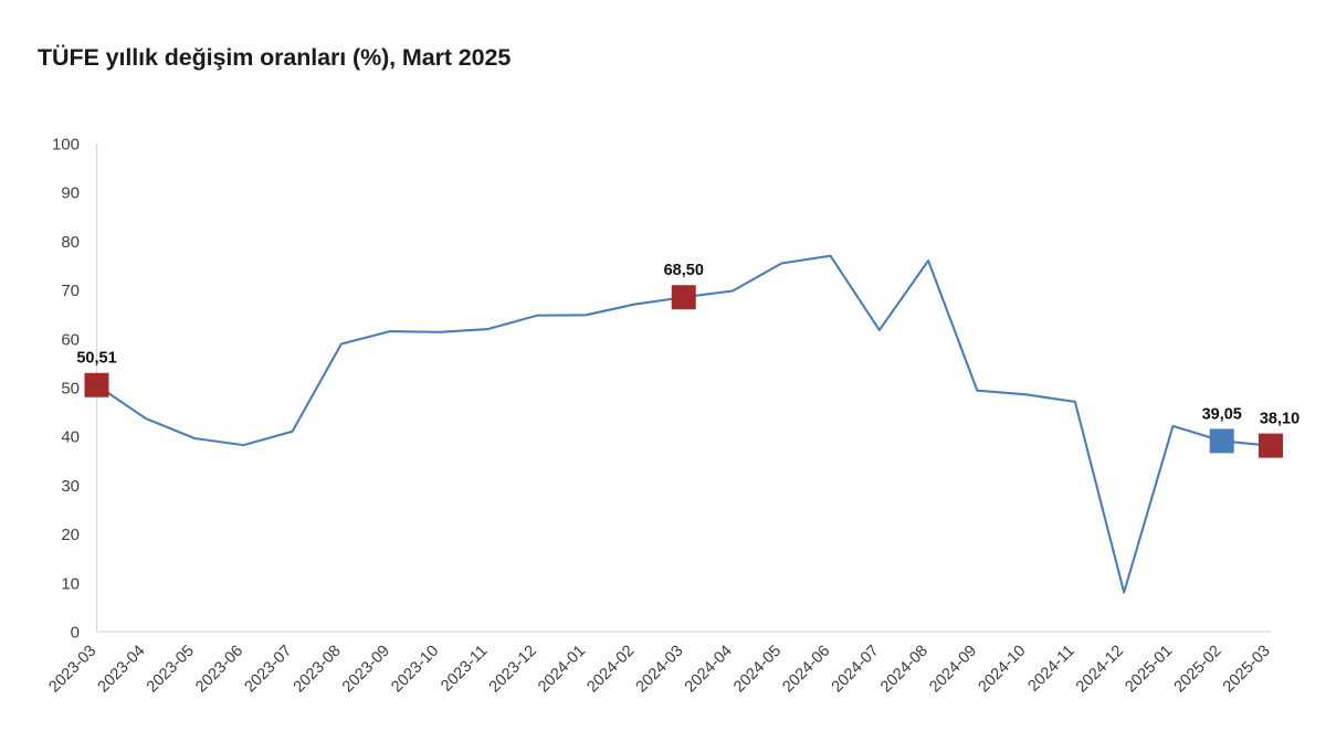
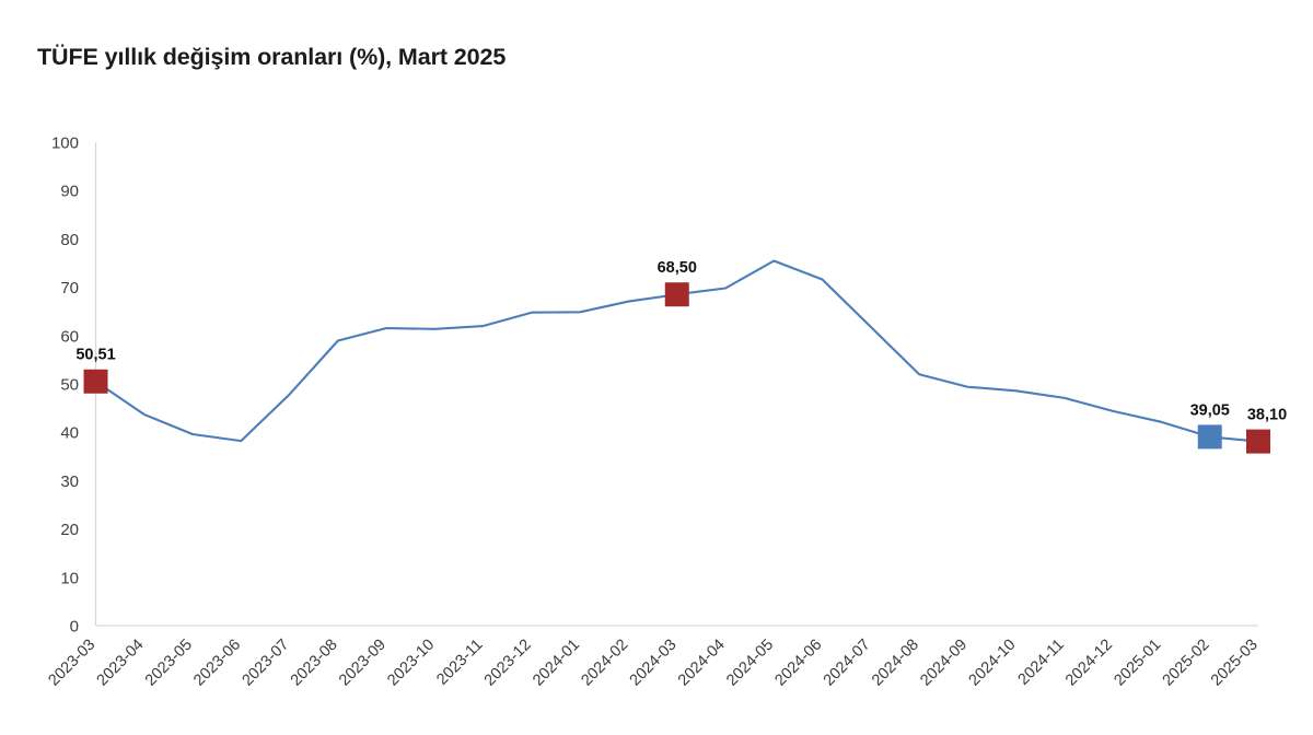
2023-07: 41 -> 48
2024-06: 77 -> 72
2024-08: 76 -> 52
2024-12: 8 -> 44
